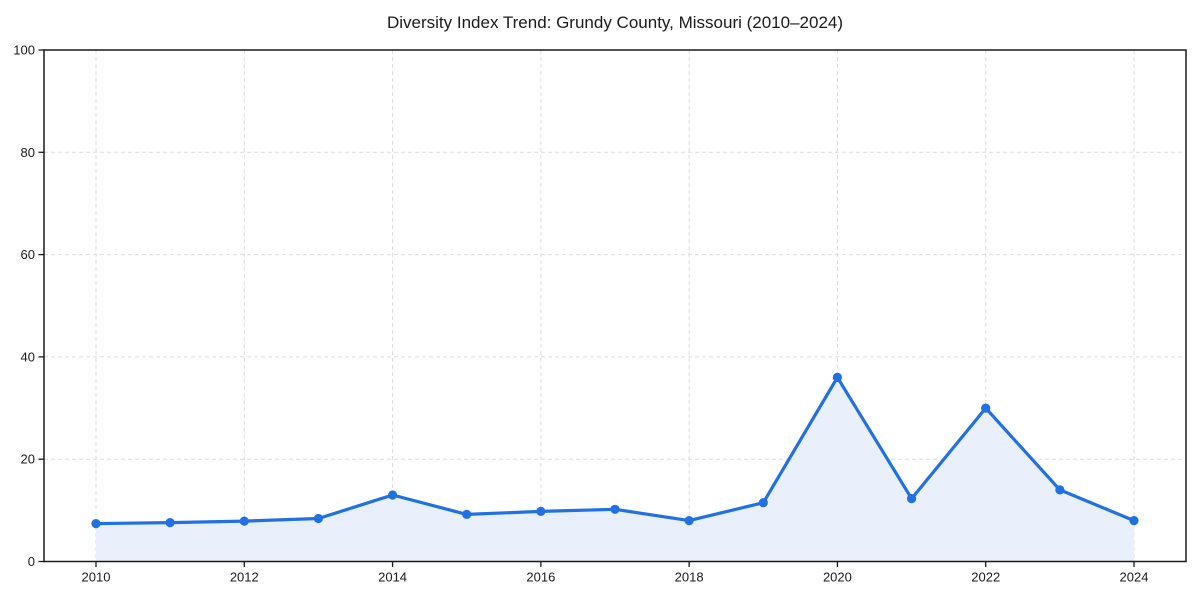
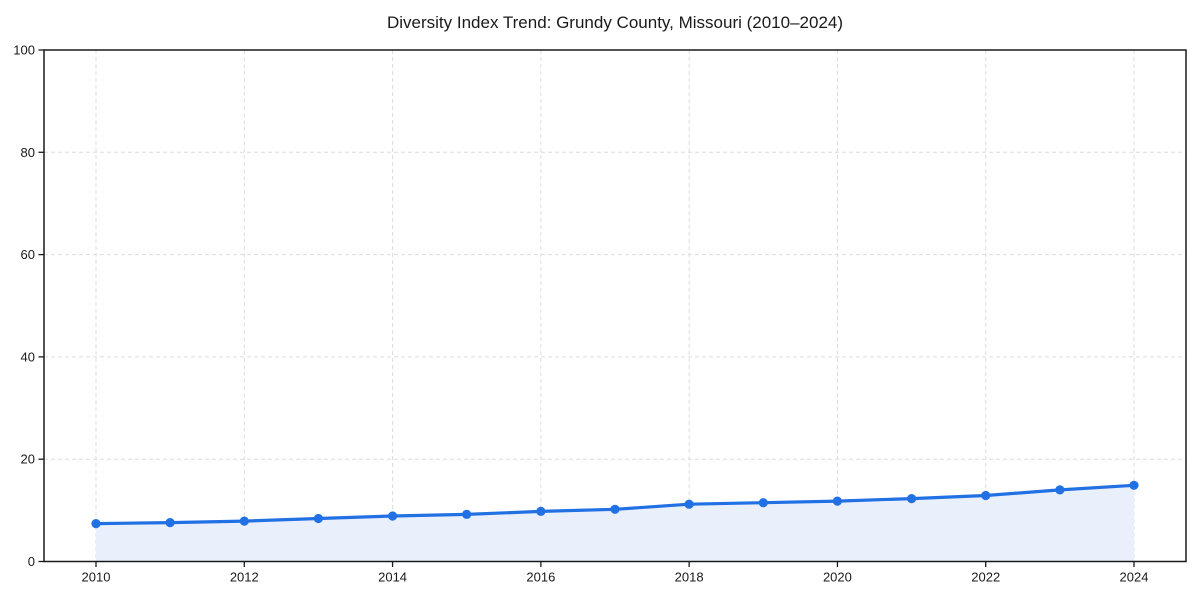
2014: 13 -> 9
2018: 8 -> 11
2020: 36 -> 12
2022: 30 -> 13
2024: 8 -> 15
